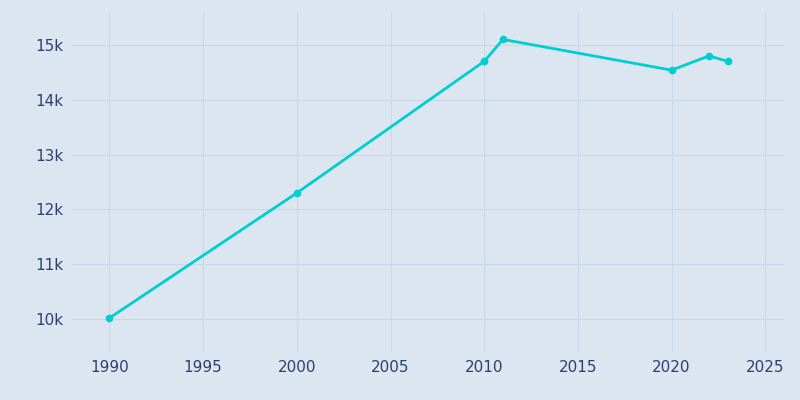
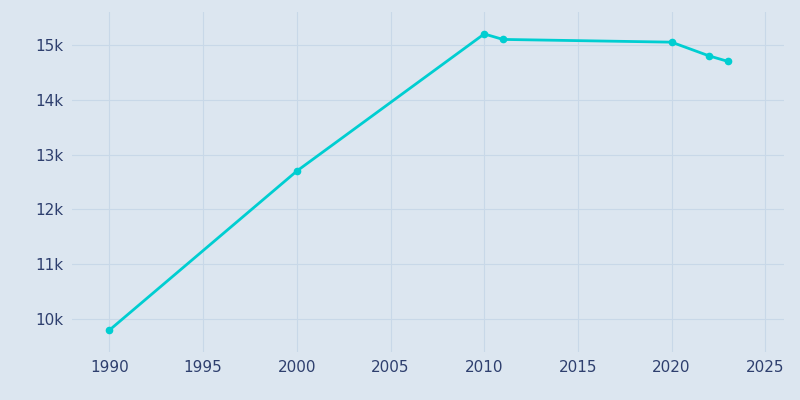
1990: 10.02k -> 9.80k
2000: 12.30k -> 12.70k
2010: 14.70k -> 15.20k
2020: 14.54k -> 15.05k
